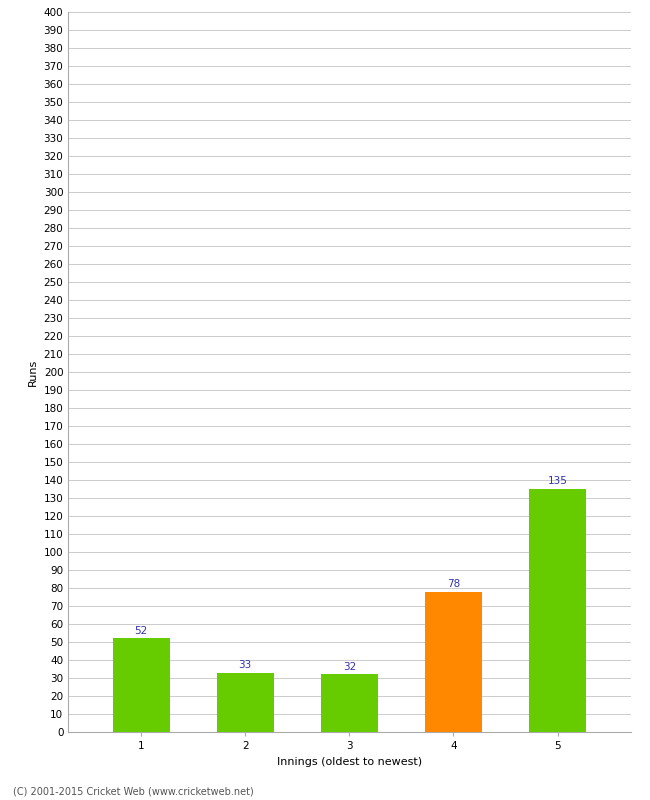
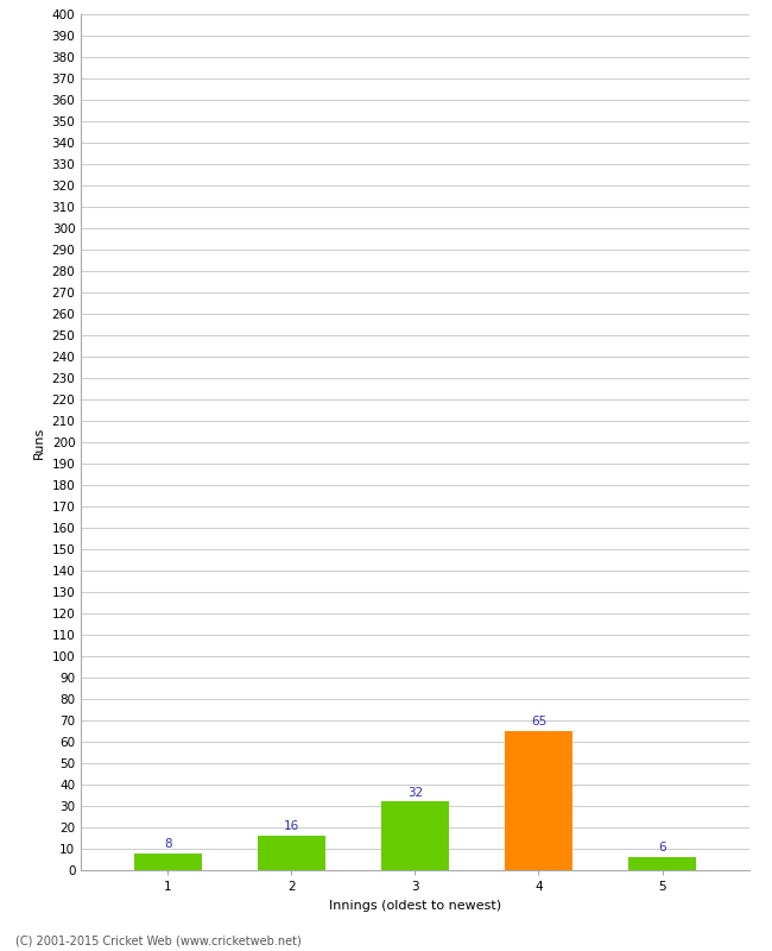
1: 52 -> 8
2: 33 -> 16
4: 78 -> 65
5: 135 -> 6
